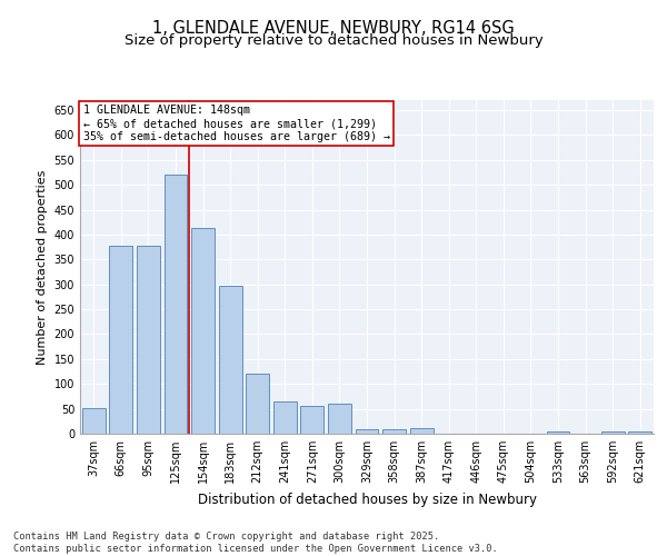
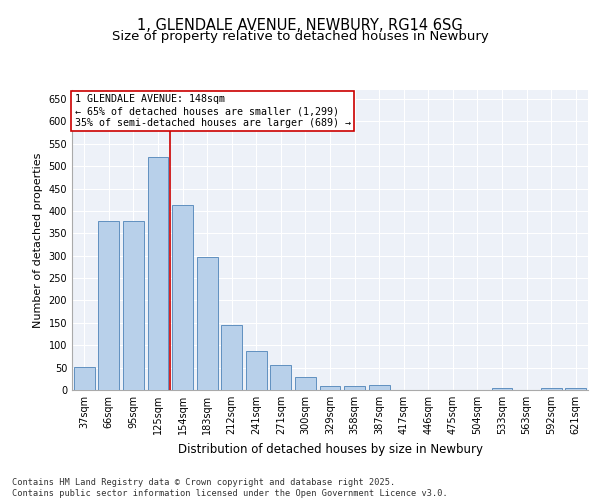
212sqm: 120 -> 145
241sqm: 65 -> 86
300sqm: 60 -> 29
